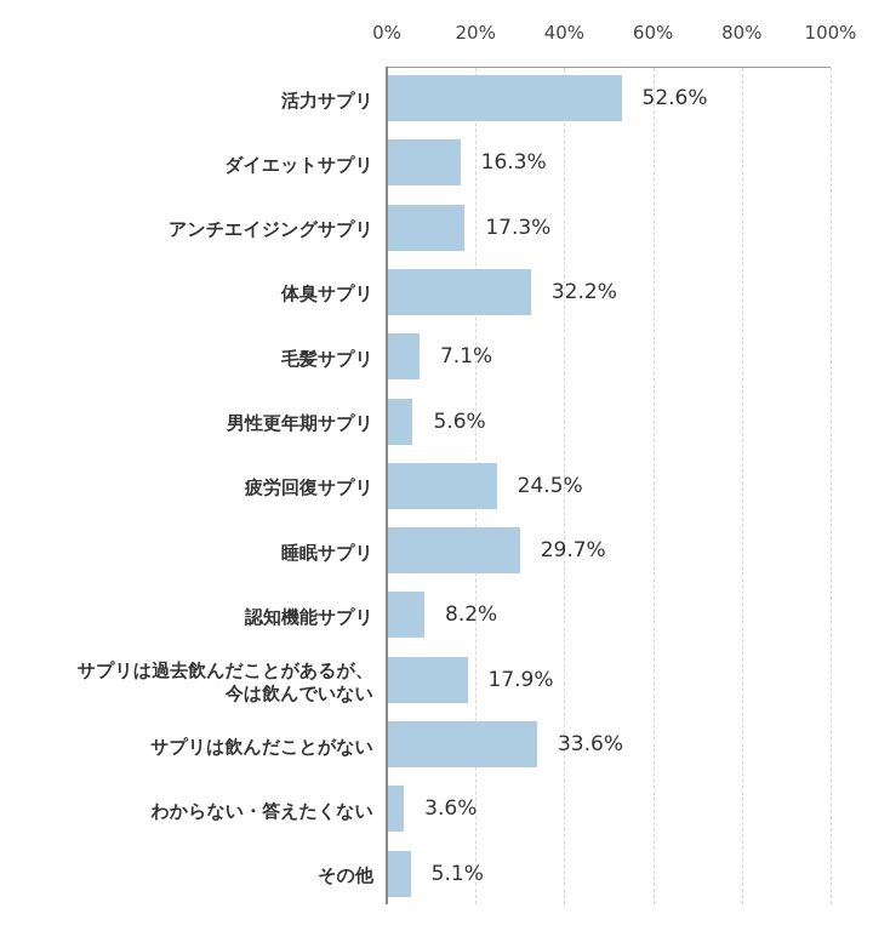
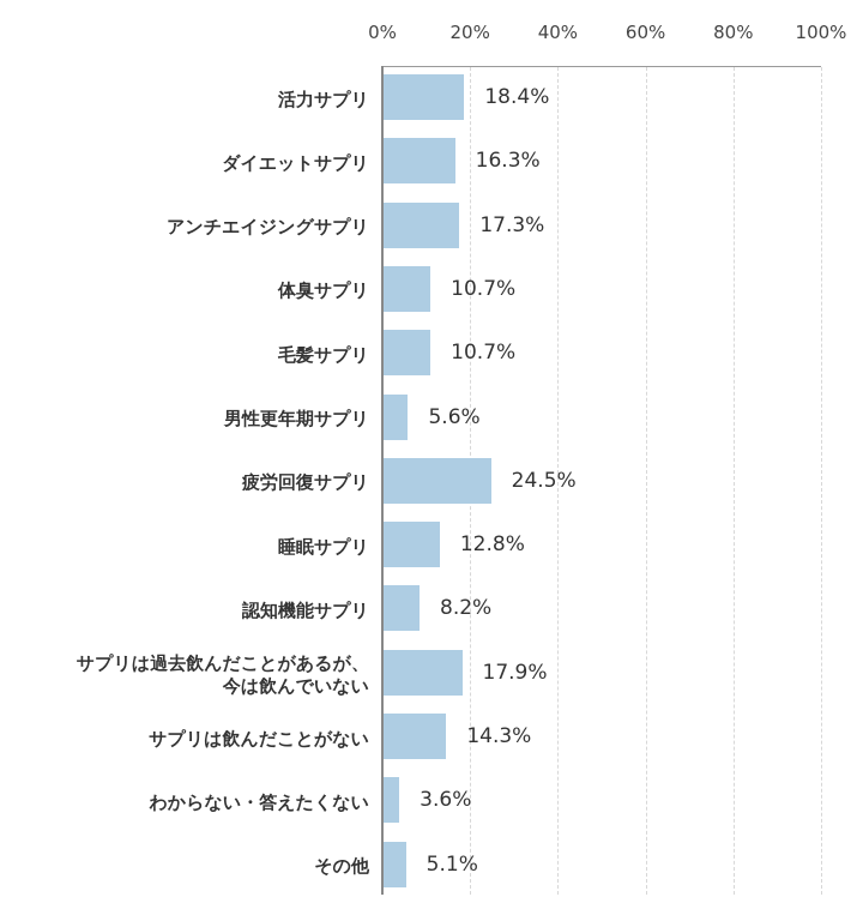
活力サプリ: 52.6% -> 18.4%
体臭サプリ: 32.2% -> 10.7%
毛髪サプリ: 7.1% -> 10.7%
睡眠サプリ: 29.7% -> 12.8%
サプリは飲んだことがない: 33.6% -> 14.3%
